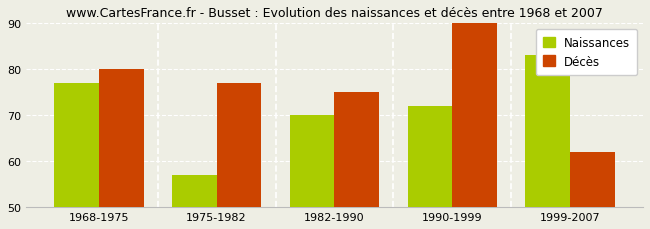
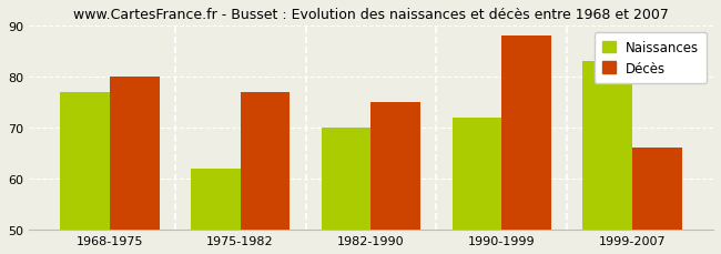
Naissances/1975-1982: 57 -> 62
Décès/1990-1999: 90 -> 88
Décès/1999-2007: 62 -> 66
